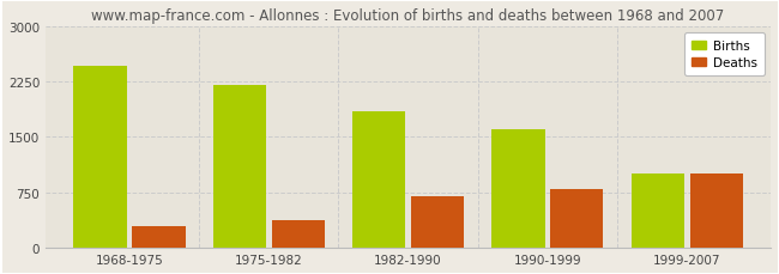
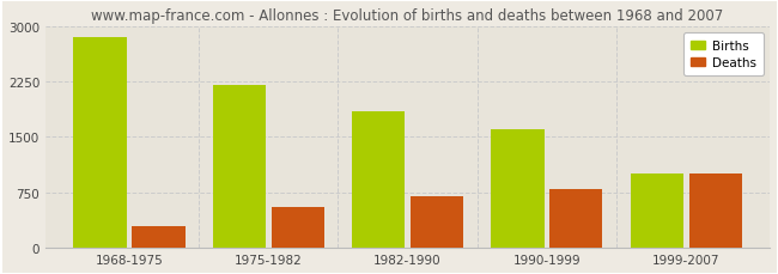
Births/1968-1975: 2460 -> 2850
Deaths/1975-1982: 380 -> 550
